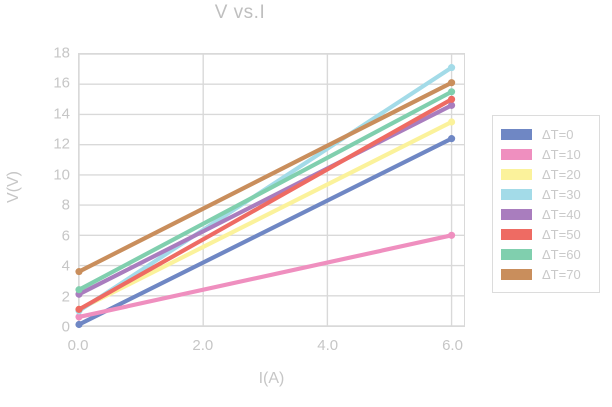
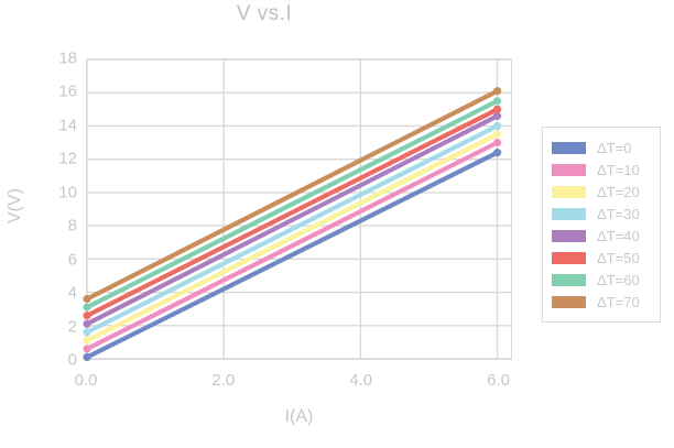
ΔT=30/0.0: 1.0 -> 1.6
ΔT=50/0.0: 1.1 -> 2.6
ΔT=60/0.0: 2.4 -> 3.1
ΔT=10/6.0: 6.0 -> 13.0
ΔT=30/6.0: 17.1 -> 14.0
